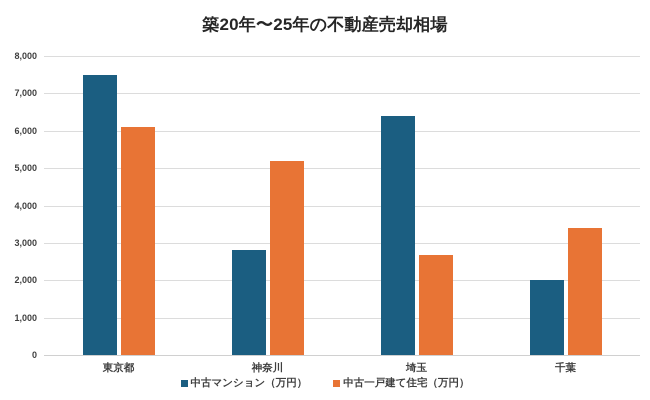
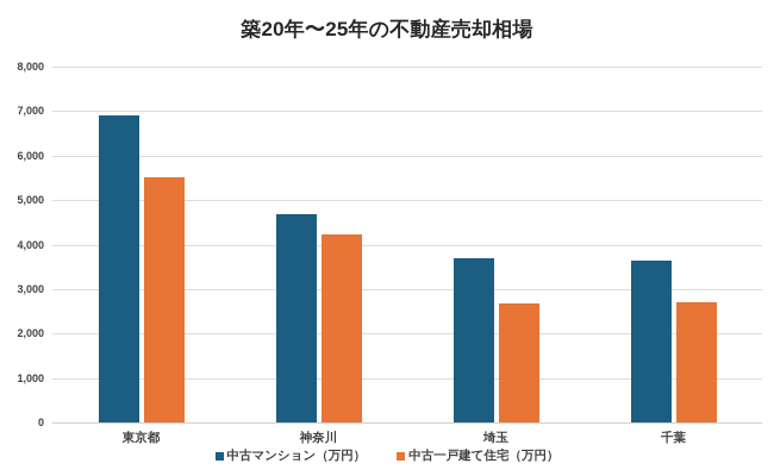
中古マンション（万円）/東京都: 7500 -> 6900
中古一戸建て住宅（万円）/東京都: 6100 -> 5500
中古マンション（万円）/神奈川: 2800 -> 4700
中古一戸建て住宅（万円）/神奈川: 5200 -> 4200
中古マンション（万円）/埼玉: 6400 -> 3700
中古マンション（万円）/千葉: 2000 -> 3600
中古一戸建て住宅（万円）/千葉: 3400 -> 2700
